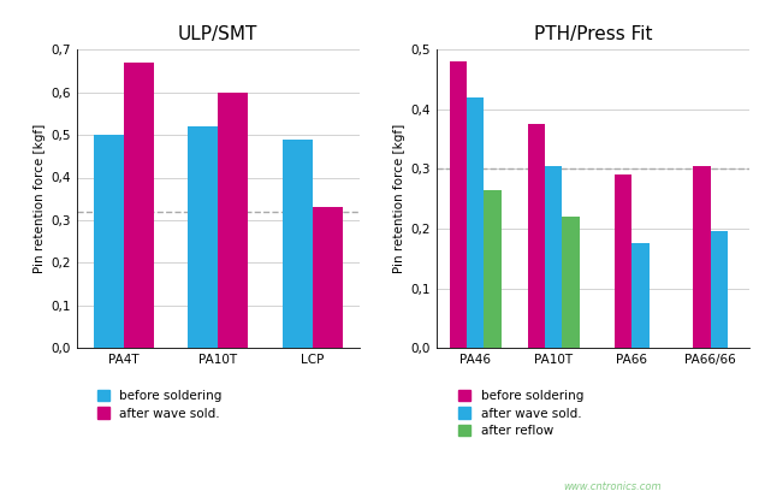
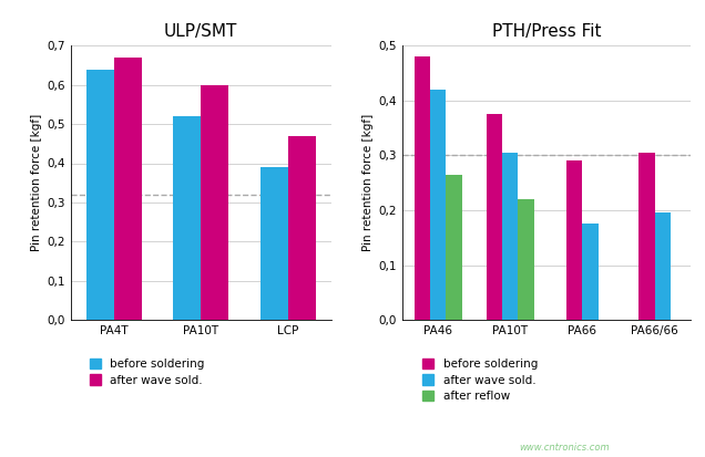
ULP/SMT/before soldering/PA4T: 0,50 -> 0,64
ULP/SMT/before soldering/LCP: 0,49 -> 0,39
ULP/SMT/after wave sold./LCP: 0,33 -> 0,47
